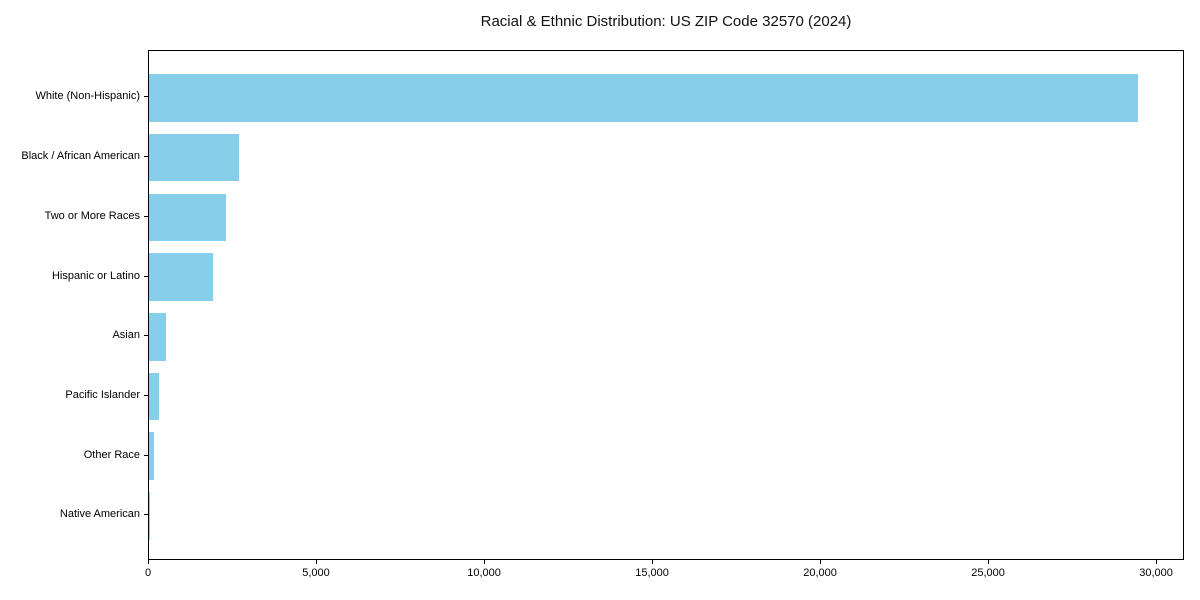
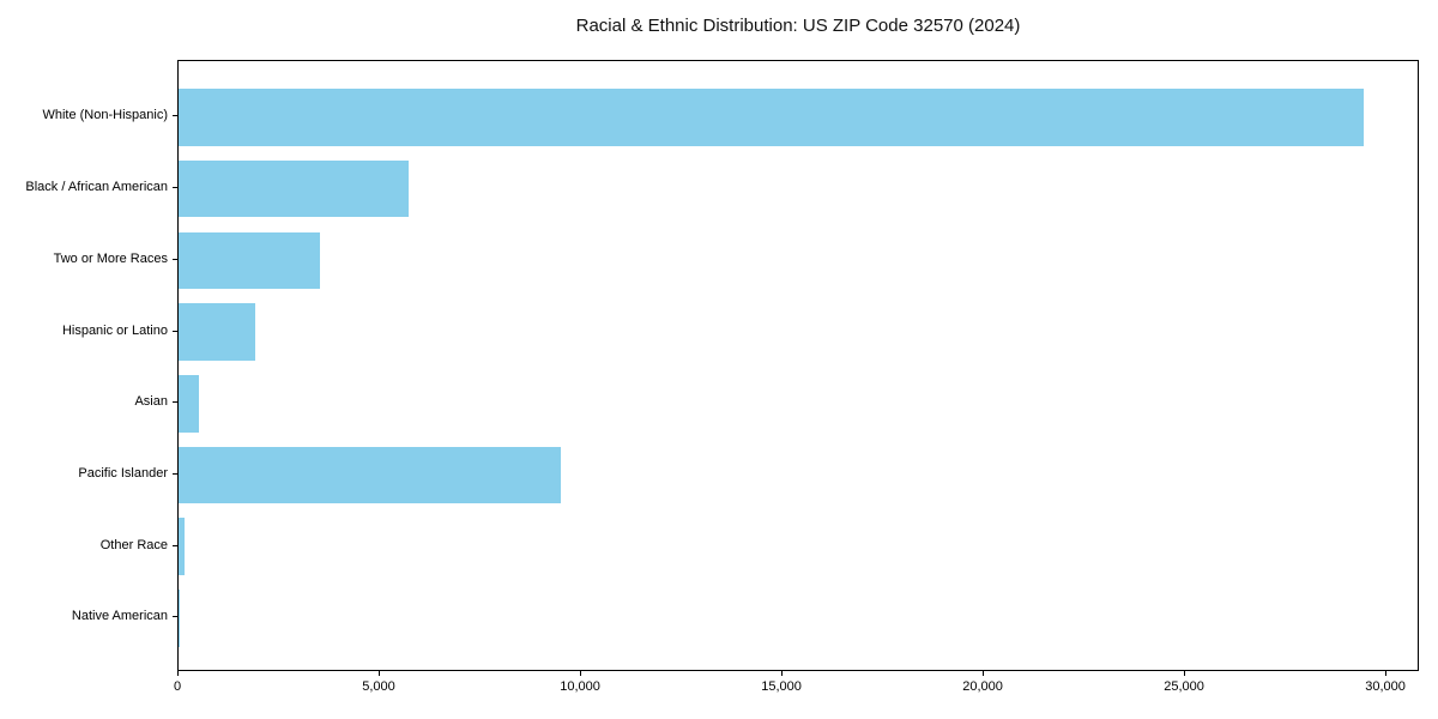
Black / African American: 2700 -> 5700
Two or More Races: 2300 -> 3500
Pacific Islander: 300 -> 9500
